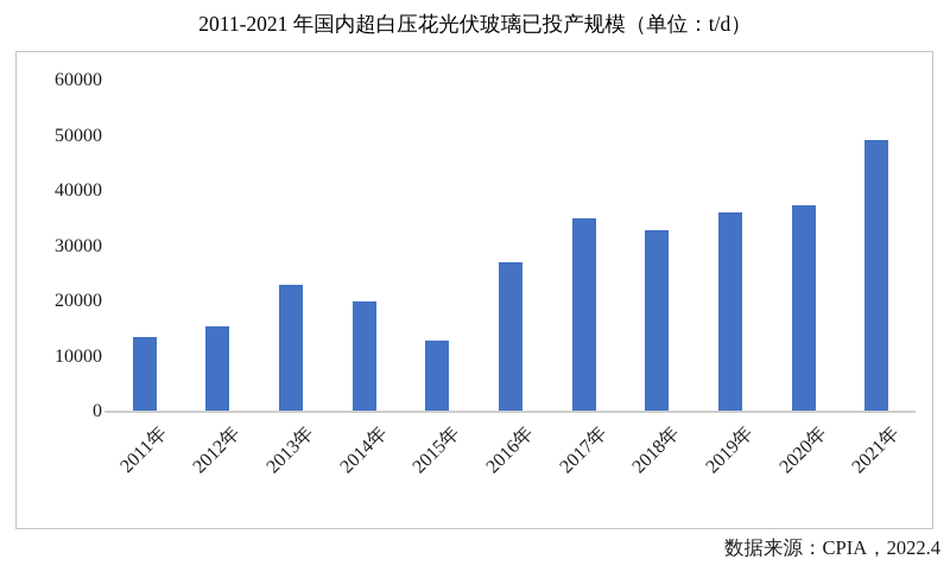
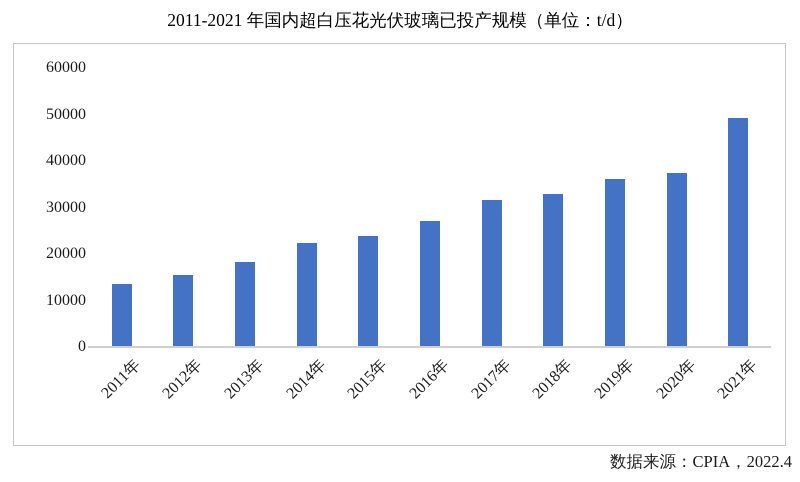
2013年: 23000 -> 18000
2014年: 20000 -> 22000
2015年: 13000 -> 24000
2017年: 35000 -> 32000
